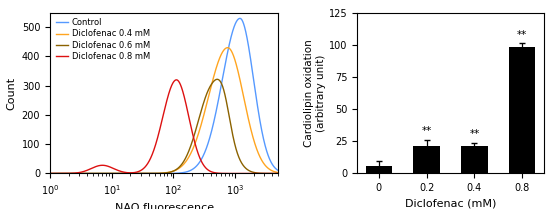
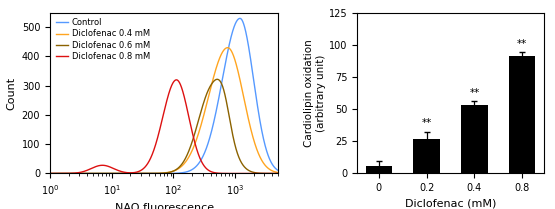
0.2: 21 -> 27
0.4: 21 -> 53
0.8: 98 -> 91
